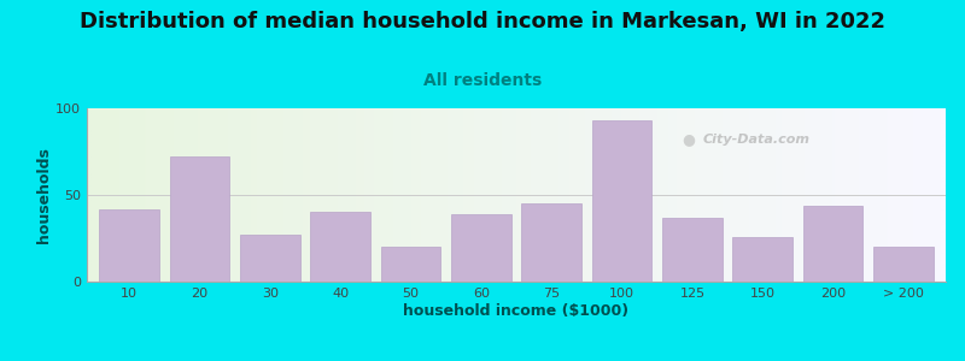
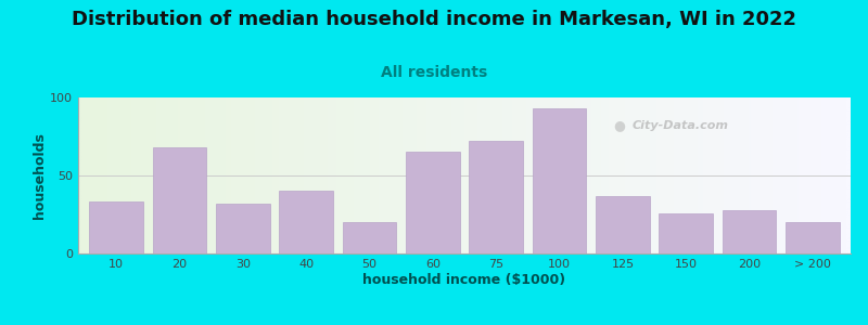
10: 42 -> 33
20: 72 -> 68
30: 27 -> 32
60: 39 -> 65
75: 45 -> 72
200: 44 -> 28
